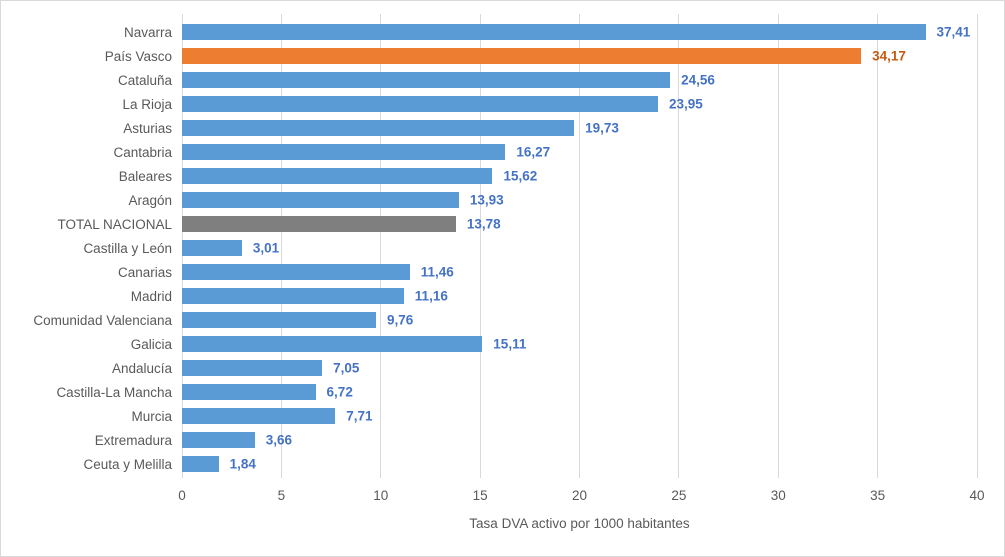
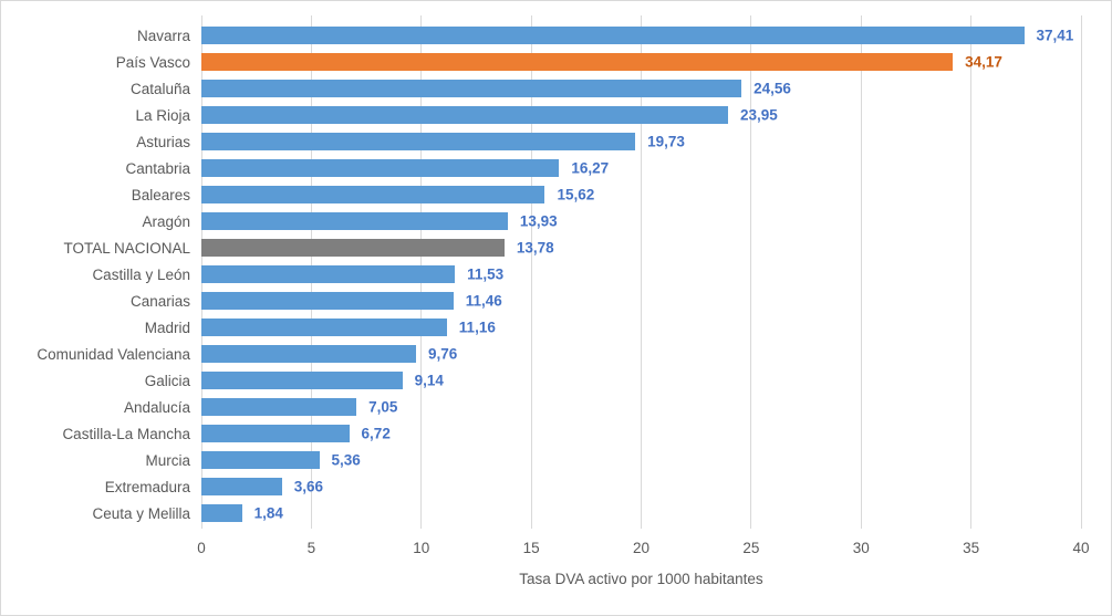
Castilla y León: 3,01 -> 11,53
Galicia: 15,11 -> 9,14
Murcia: 7,71 -> 5,36
